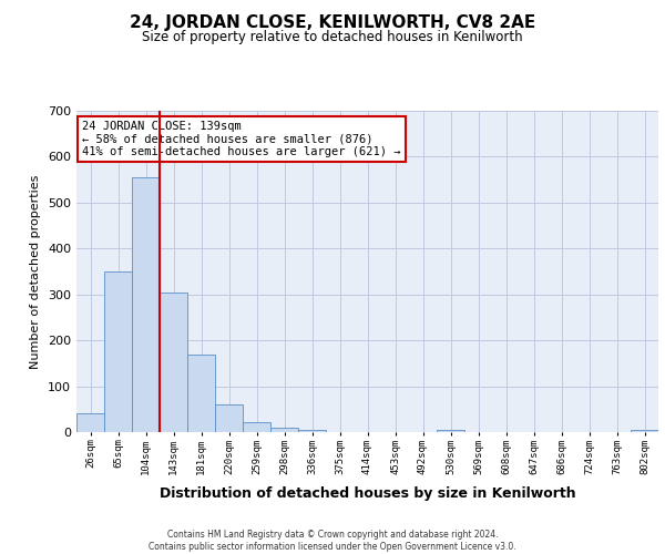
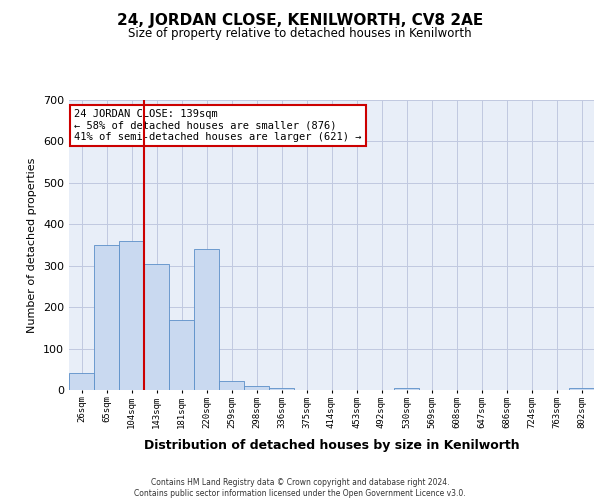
104sqm: 555 -> 360
220sqm: 60 -> 340
